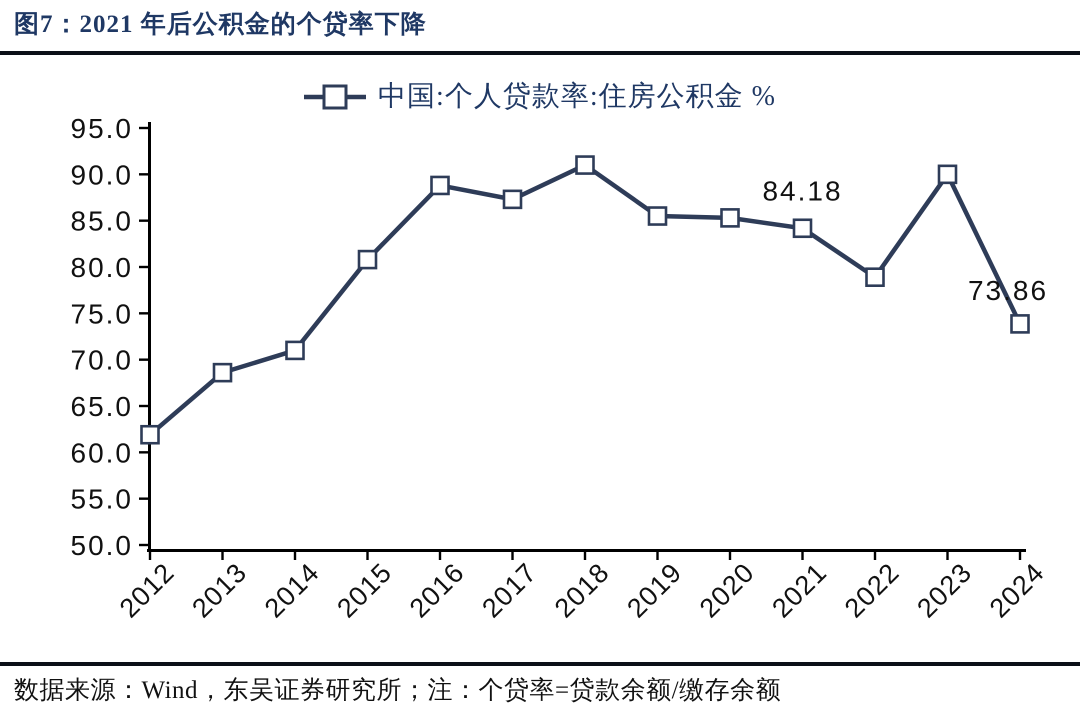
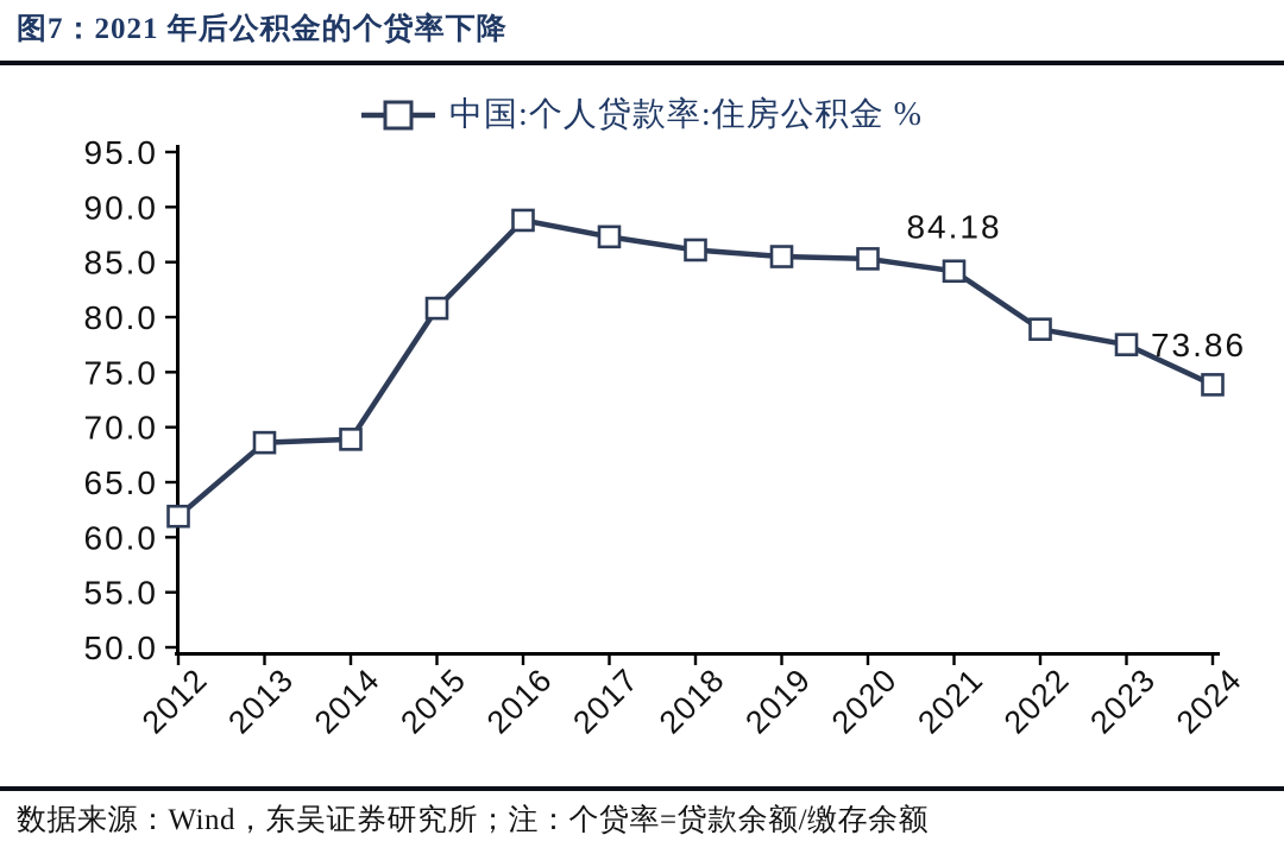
2014: 71 -> 69
2018: 91 -> 86
2023: 90 -> 78
